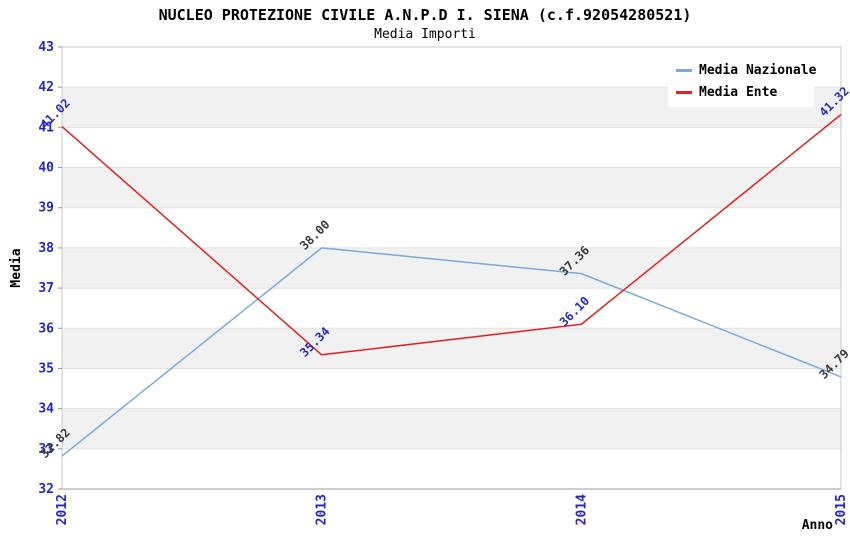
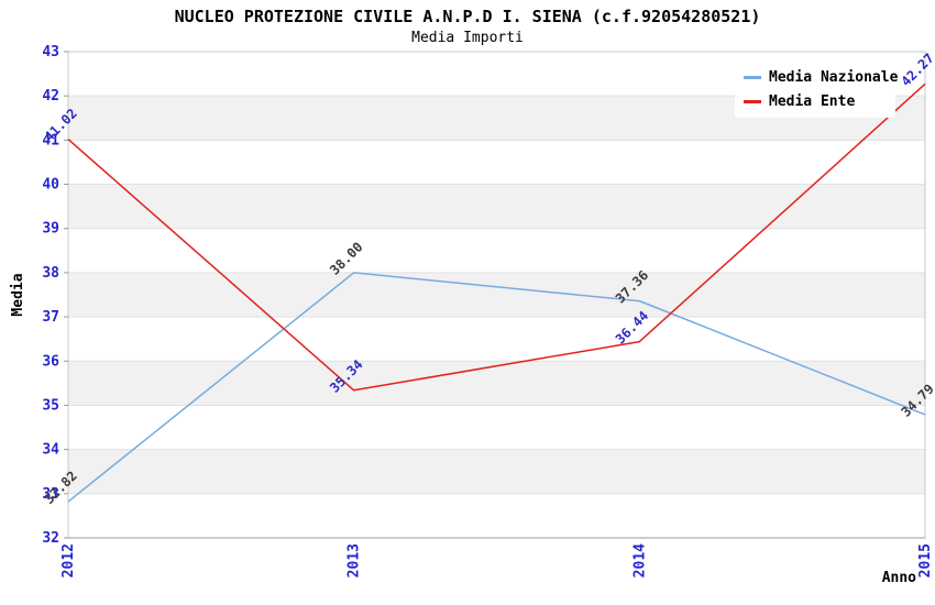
Media Ente/2014: 36.10 -> 36.44
Media Ente/2015: 41.32 -> 42.27
